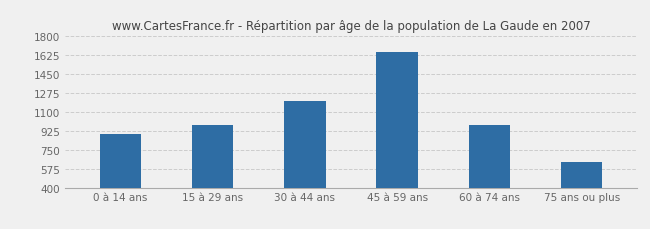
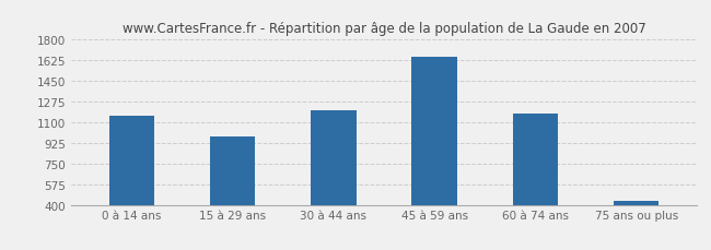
0 à 14 ans: 890 -> 1150
60 à 74 ans: 980 -> 1170
75 ans ou plus: 640 -> 430
